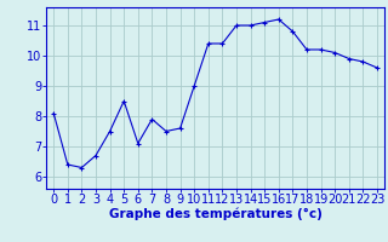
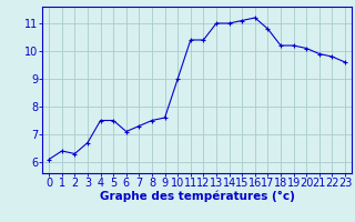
0: 8.1 -> 6.1
5: 8.5 -> 7.5
7: 7.9 -> 7.3
